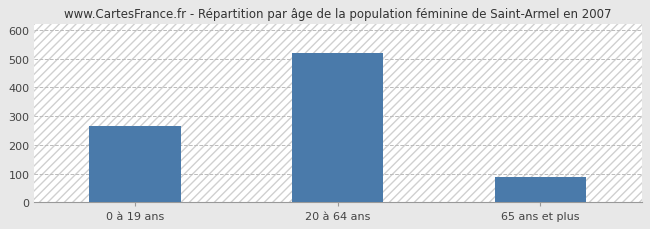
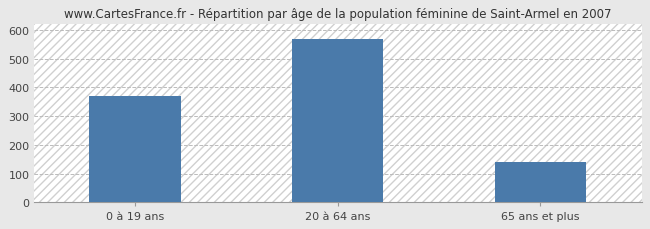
0 à 19 ans: 265 -> 370
20 à 64 ans: 520 -> 570
65 ans et plus: 87 -> 140
